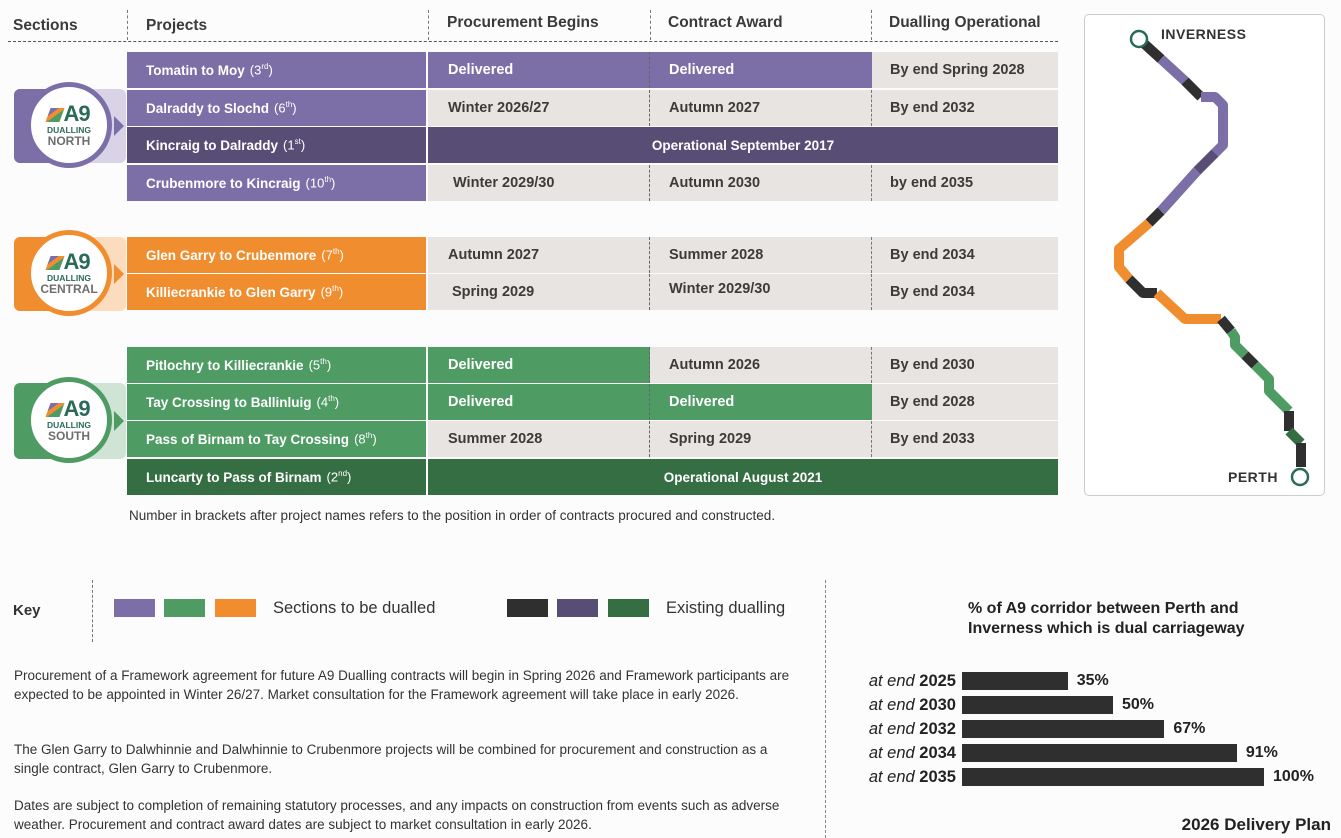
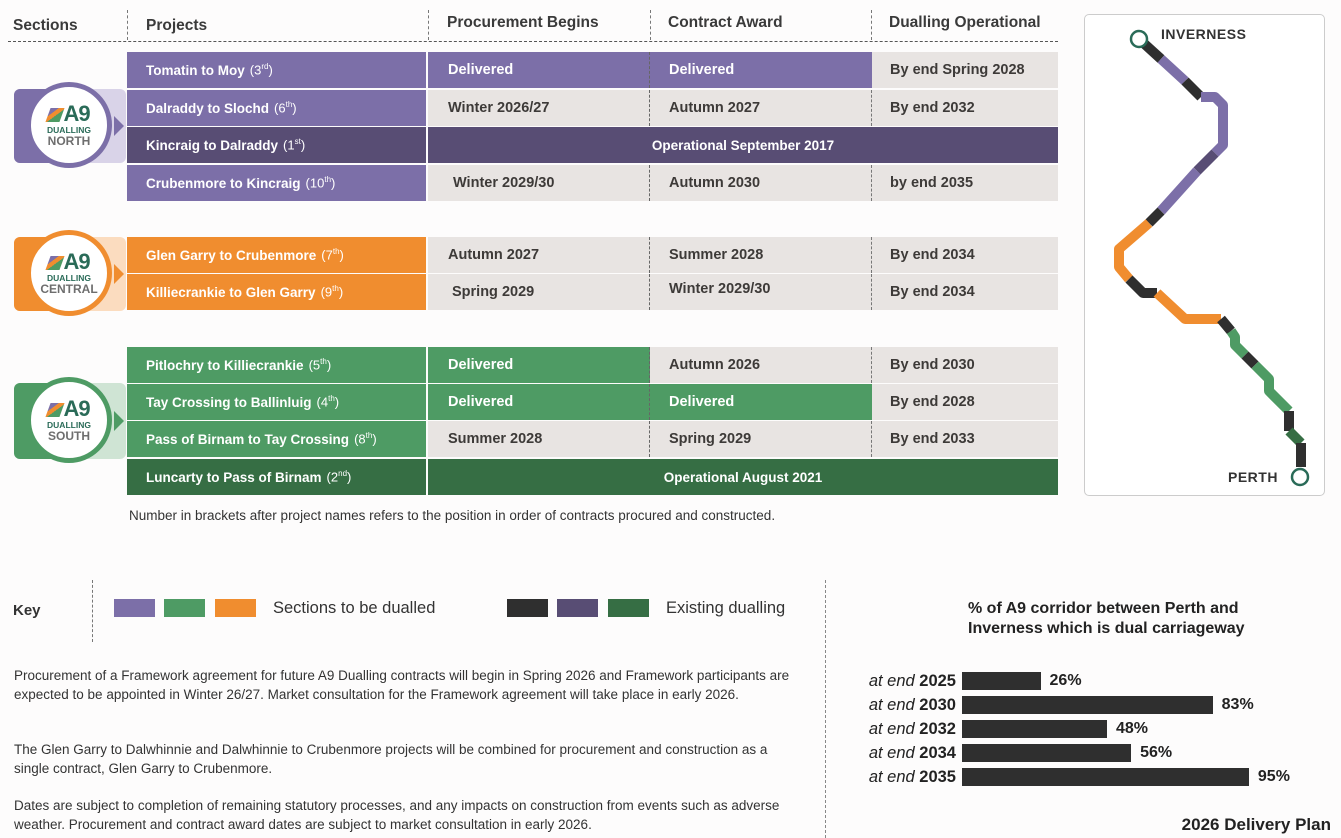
2025: 35% -> 26%
2030: 50% -> 83%
2032: 67% -> 48%
2034: 91% -> 56%
2035: 100% -> 95%
